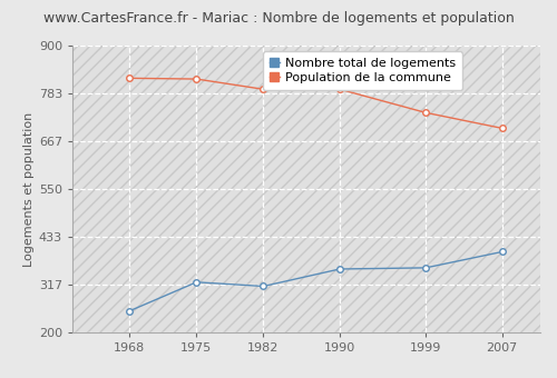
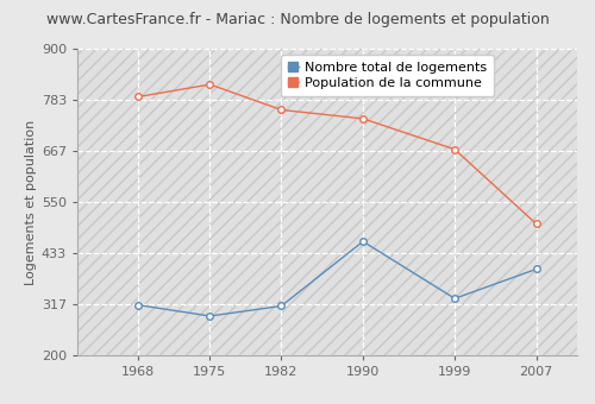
Nombre total de logements/1968: 253 -> 315
Population de la commune/1968: 820 -> 790
Nombre total de logements/1975: 323 -> 290
Population de la commune/1982: 793 -> 760
Nombre total de logements/1990: 355 -> 460
Population de la commune/1990: 793 -> 740
Nombre total de logements/1999: 358 -> 330
Population de la commune/1999: 736 -> 670
Population de la commune/2007: 698 -> 500
